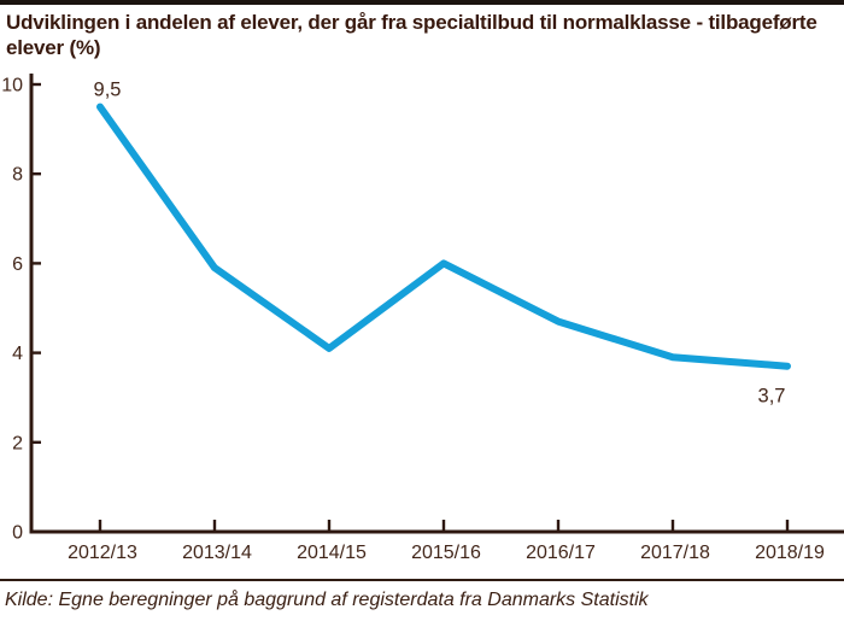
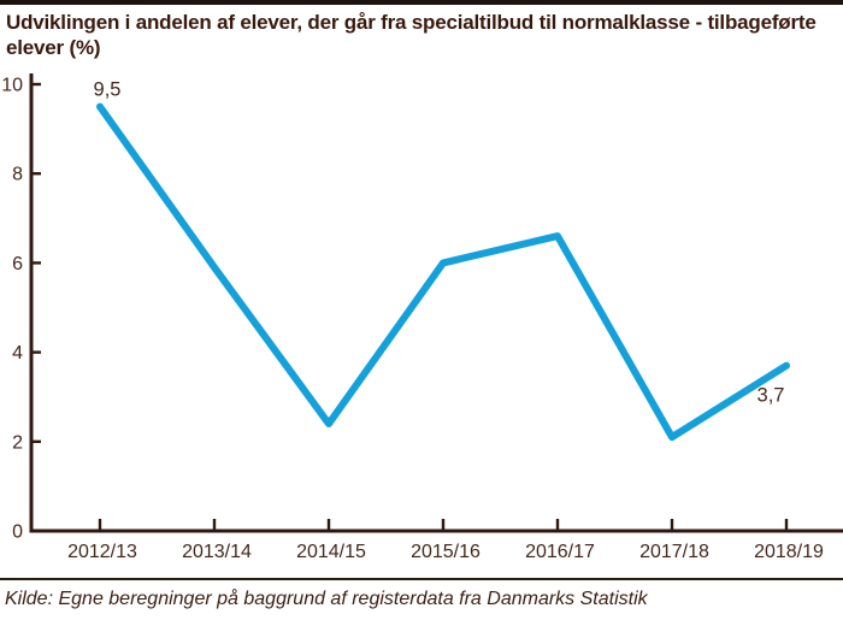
2014/15: 4.1 -> 2.4
2016/17: 4.7 -> 6.6
2017/18: 3.9 -> 2.1
